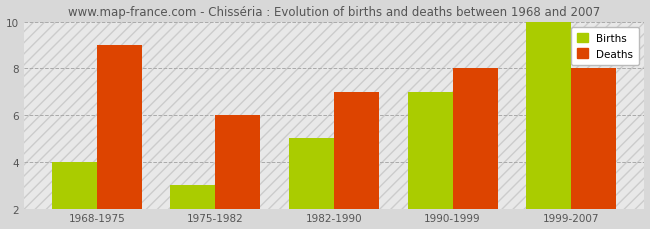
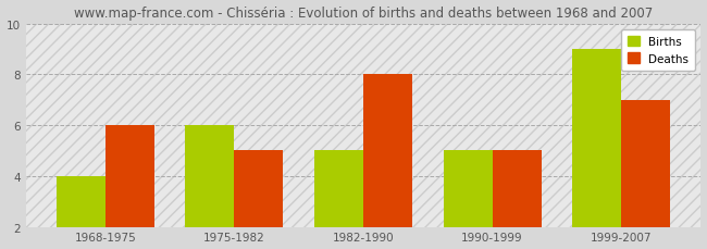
Deaths/1968-1975: 9 -> 6
Births/1975-1982: 3 -> 6
Deaths/1975-1982: 6 -> 5
Deaths/1982-1990: 7 -> 8
Births/1990-1999: 7 -> 5
Deaths/1990-1999: 8 -> 5
Births/1999-2007: 10 -> 9
Deaths/1999-2007: 8 -> 7
